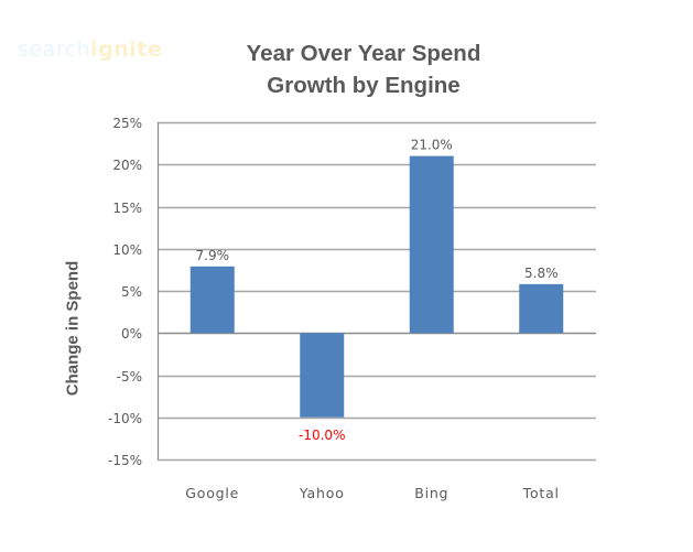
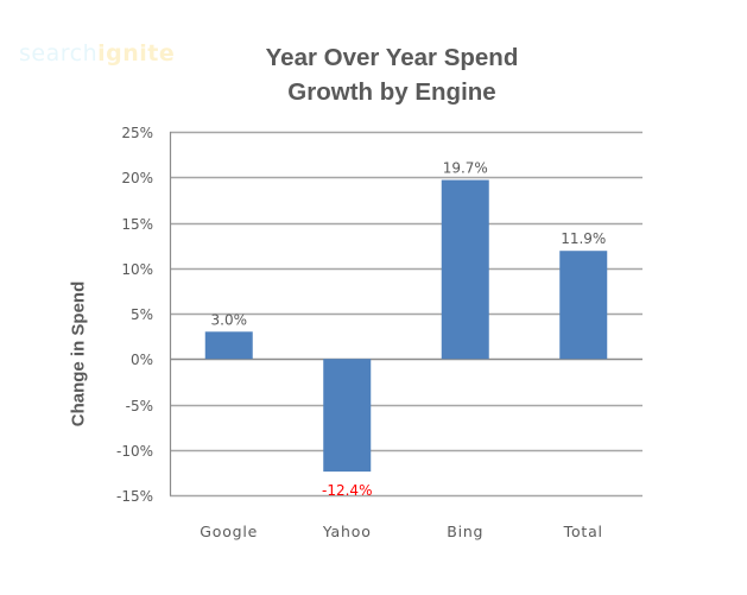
Google: 7.9% -> 3.0%
Yahoo: -10.0% -> -12.4%
Bing: 21.0% -> 19.7%
Total: 5.8% -> 11.9%
